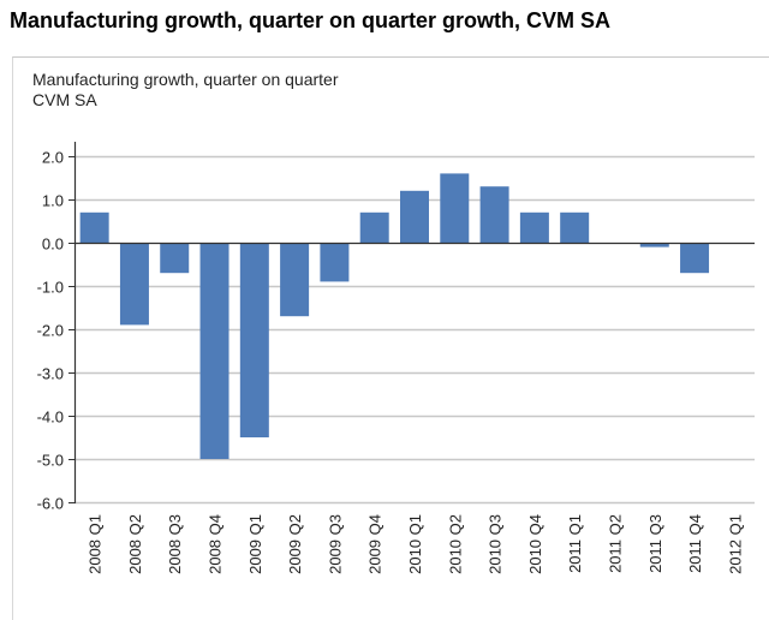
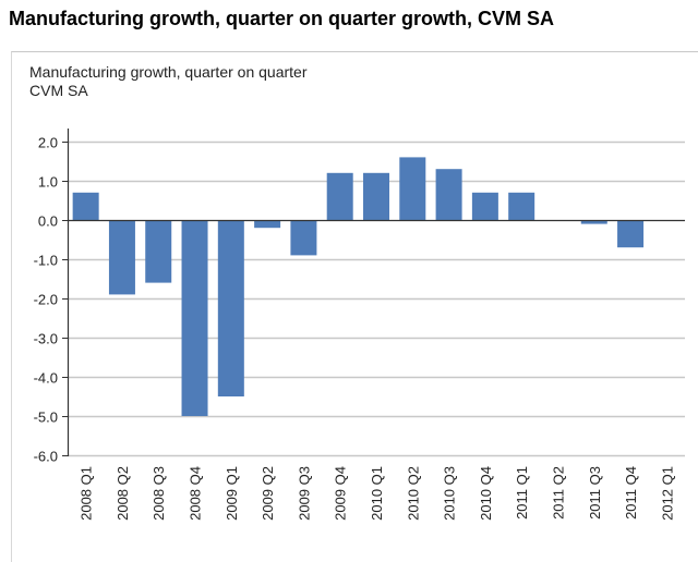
2008 Q3: -0.7 -> -1.6
2009 Q2: -1.7 -> -0.2
2009 Q4: 0.7 -> 1.2
